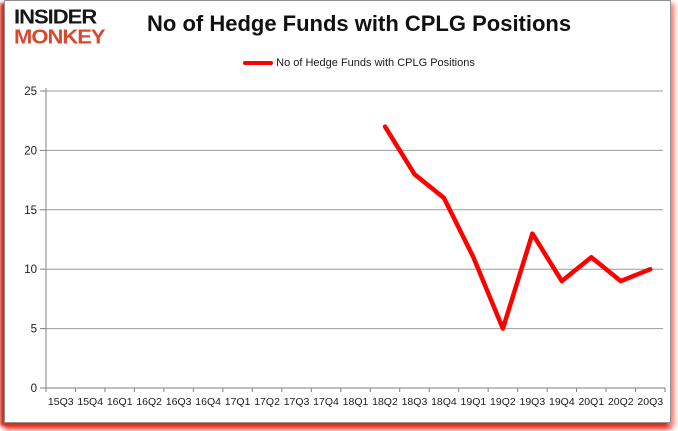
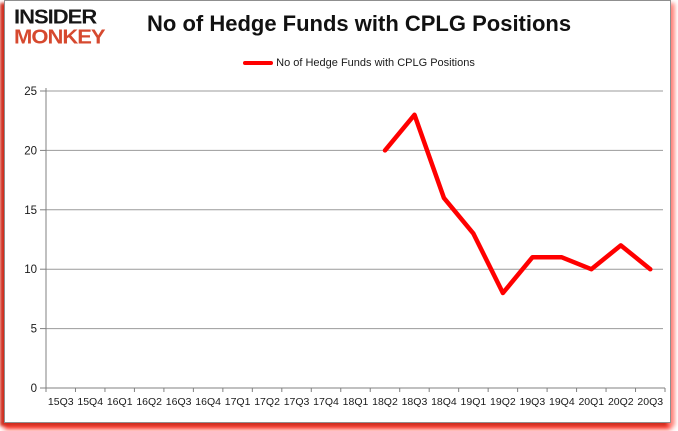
18Q2: 22 -> 20
18Q3: 18 -> 23
19Q1: 11 -> 13
19Q2: 5 -> 8
19Q3: 13 -> 11
19Q4: 9 -> 11
20Q1: 11 -> 10
20Q2: 9 -> 12
